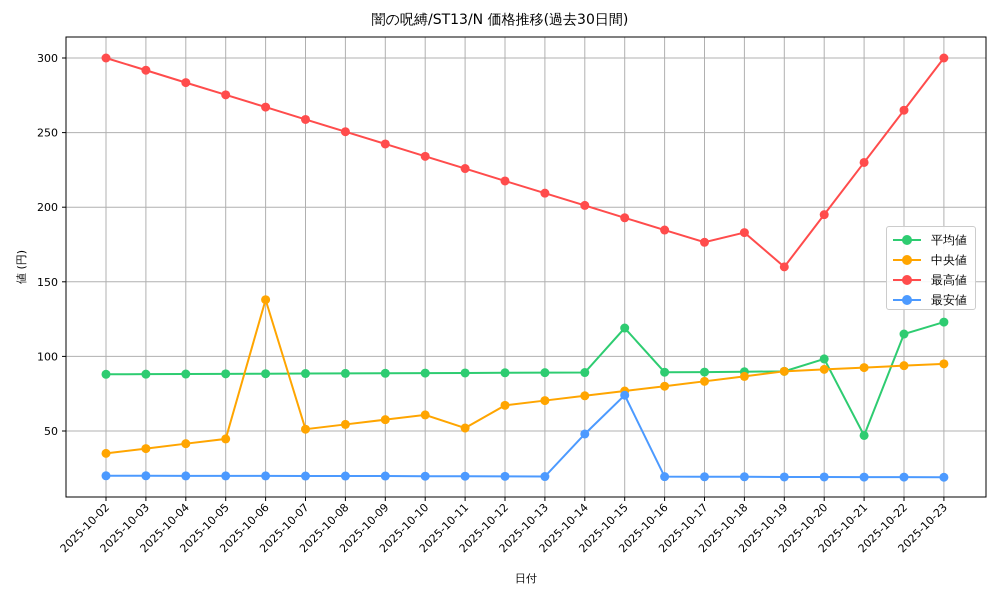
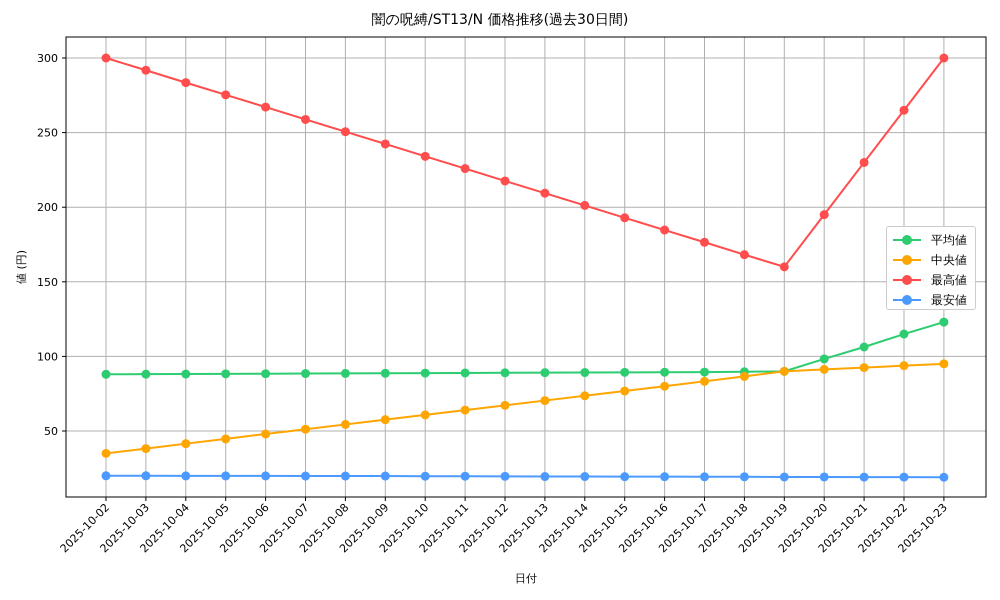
中央値/2025-10-06: 138 -> 48
中央値/2025-10-11: 52 -> 64
最安値/2025-10-14: 48 -> 20
平均値/2025-10-15: 119 -> 89
最安値/2025-10-15: 74 -> 19
最高値/2025-10-18: 183 -> 168
平均値/2025-10-21: 47 -> 106
